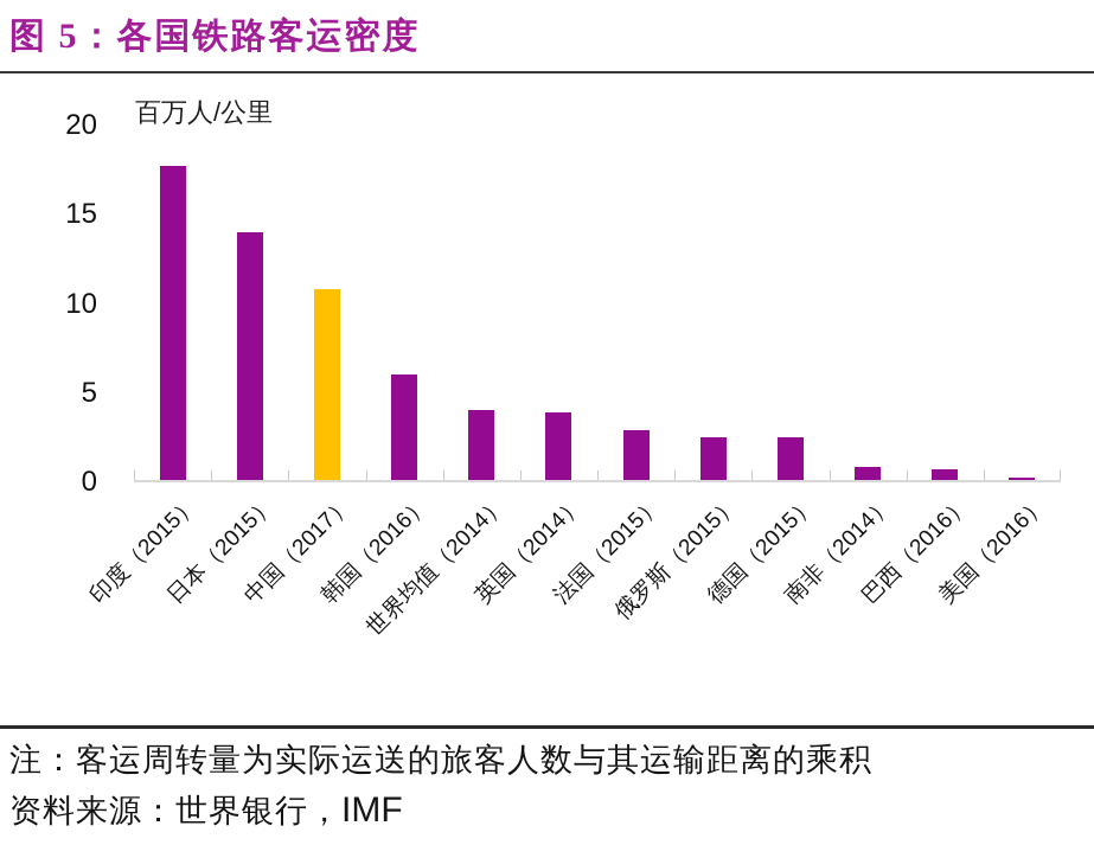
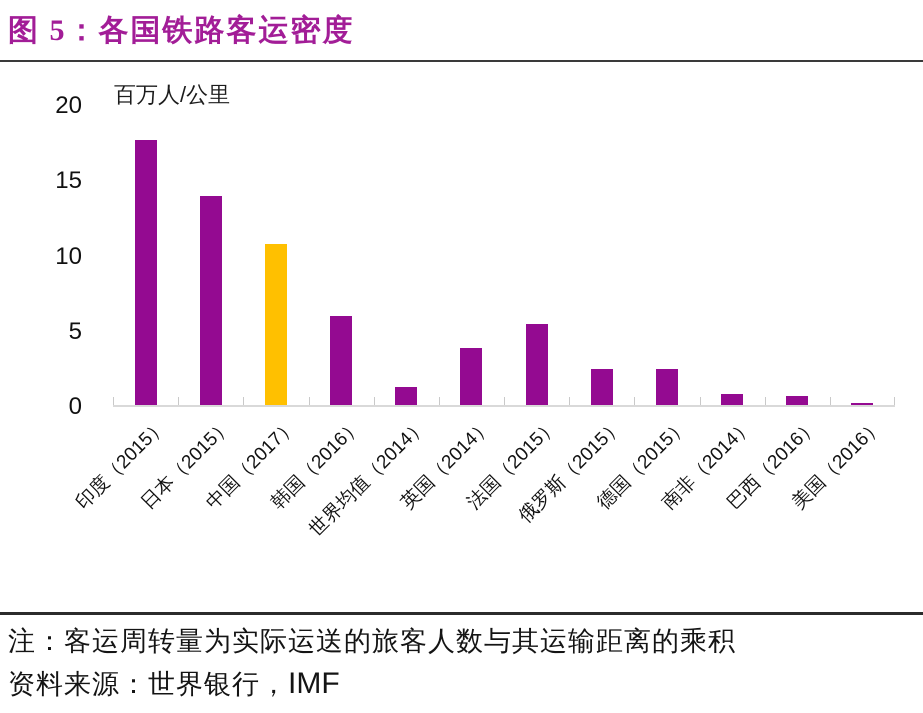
世界均值（2014）: 3.9 -> 1.2
法国（2015）: 2.8 -> 5.4
